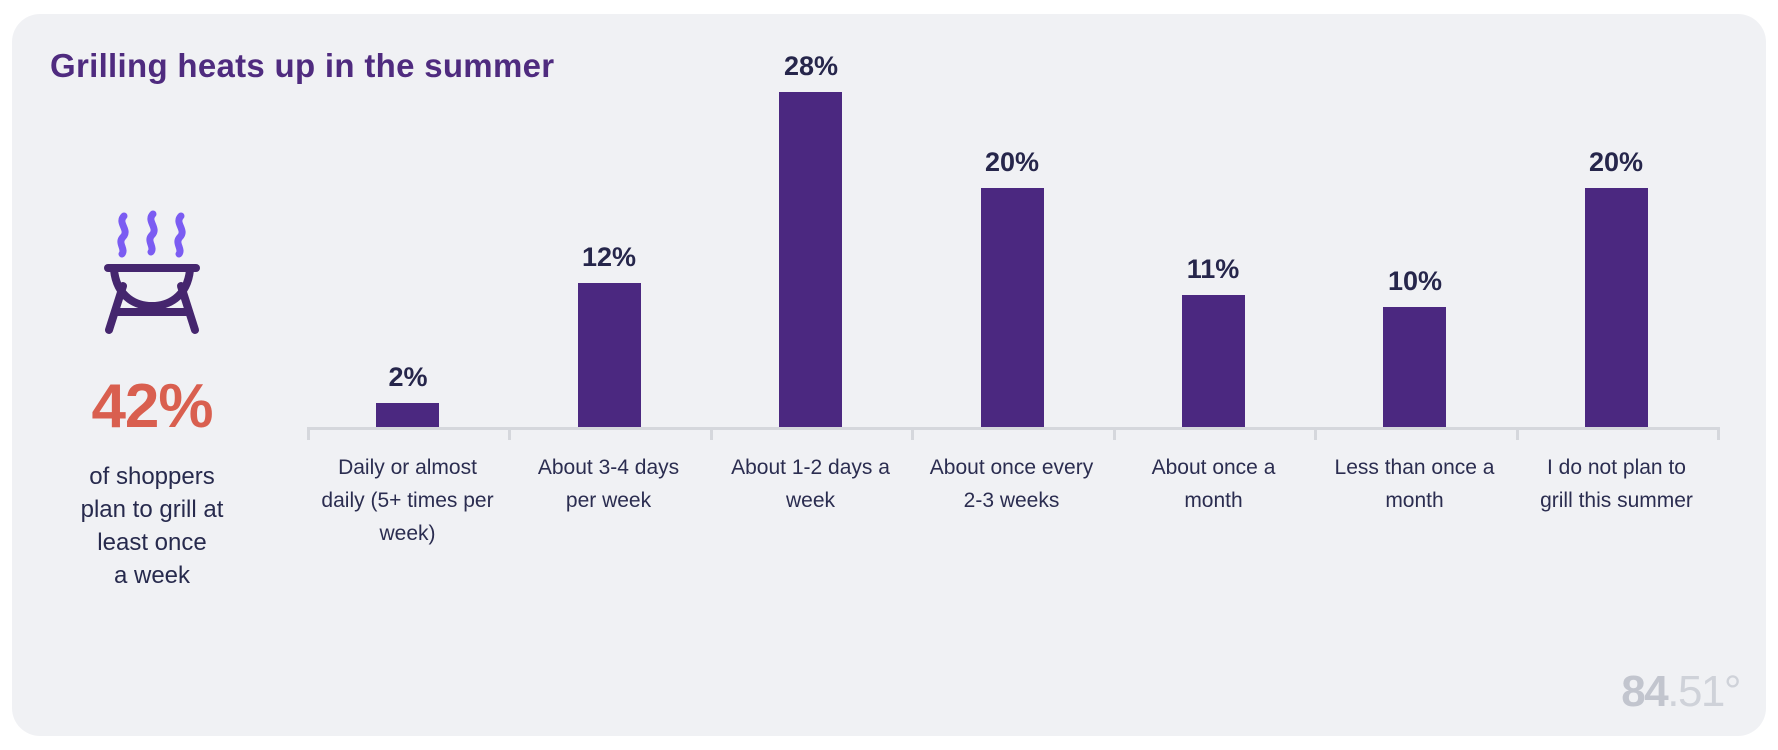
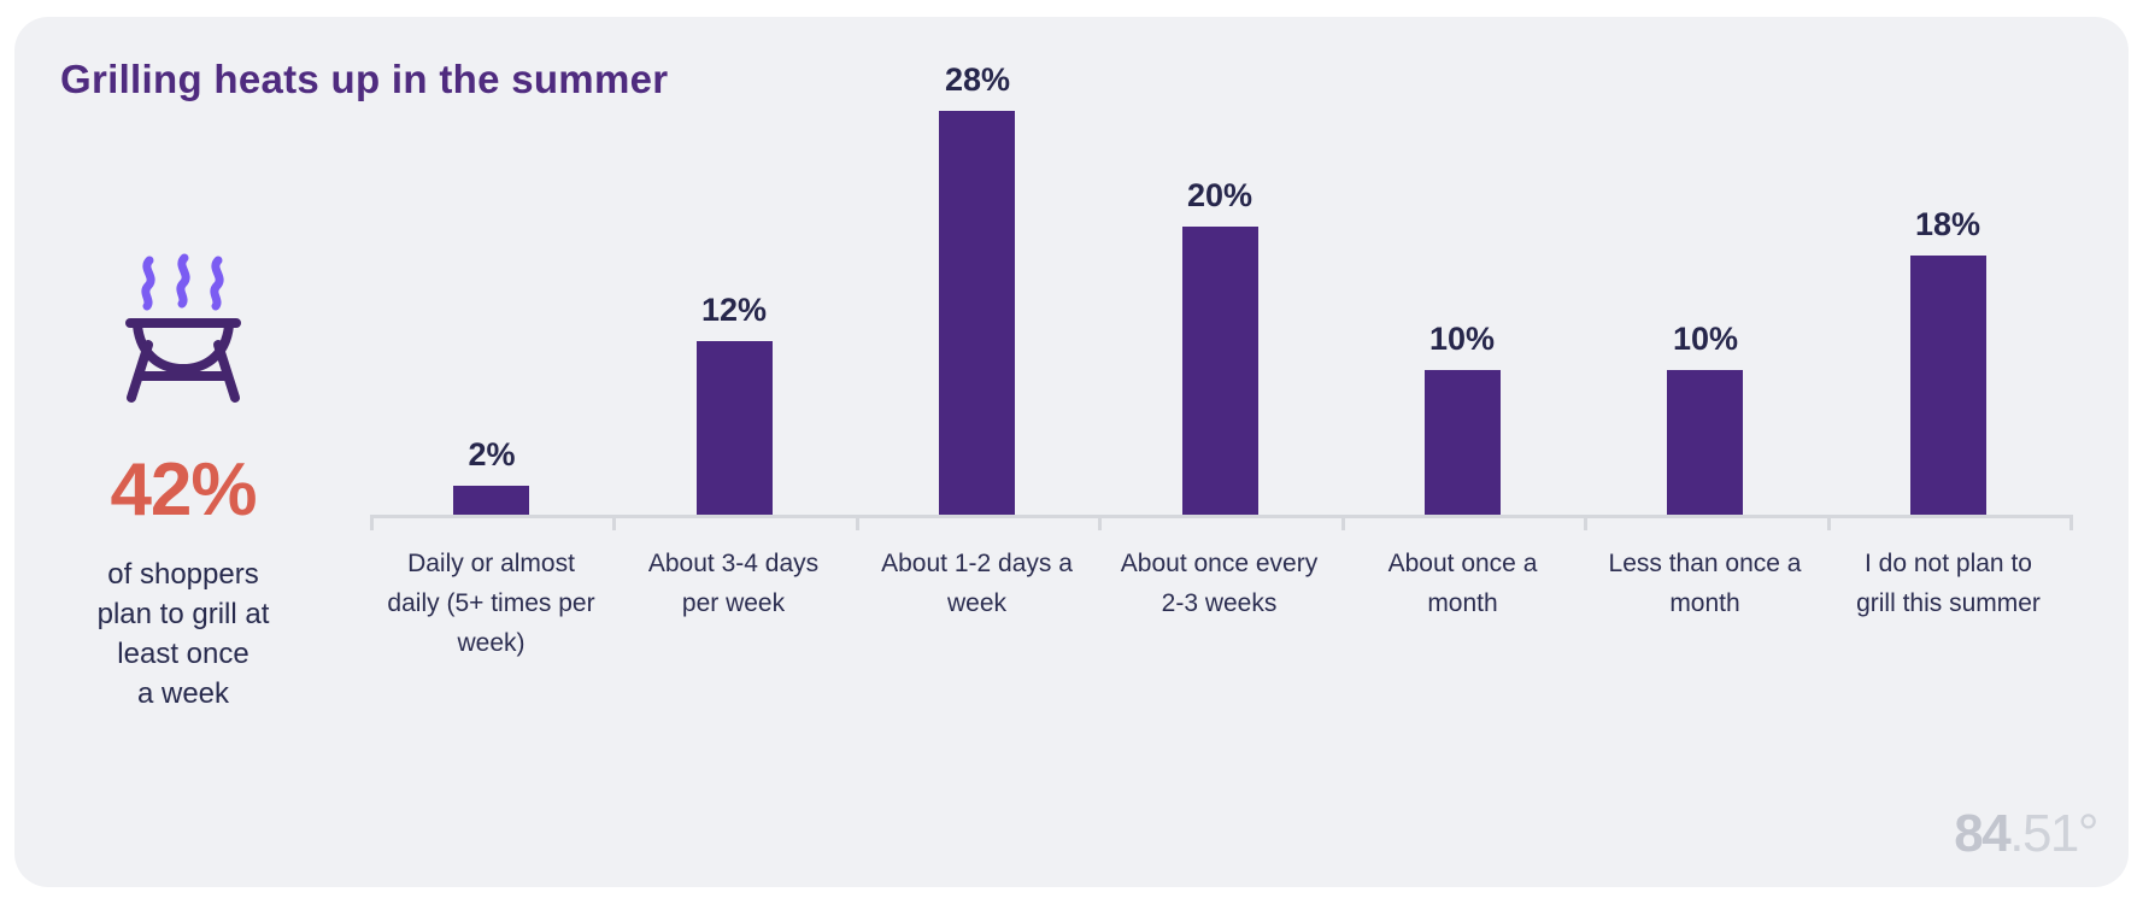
About once a month: 11% -> 10%
I do not plan to grill this summer: 20% -> 18%
